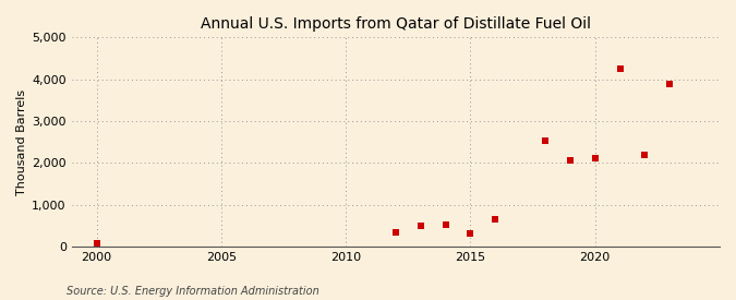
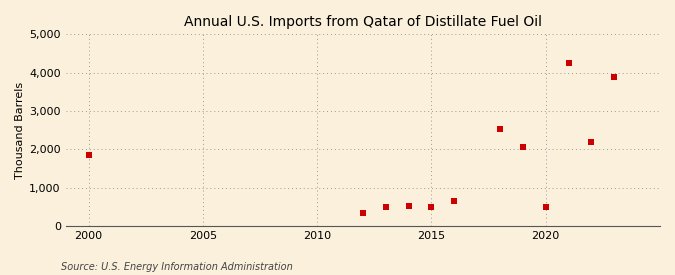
2000: 80 -> 1,850
2015: 310 -> 500
2020: 2,120 -> 500
